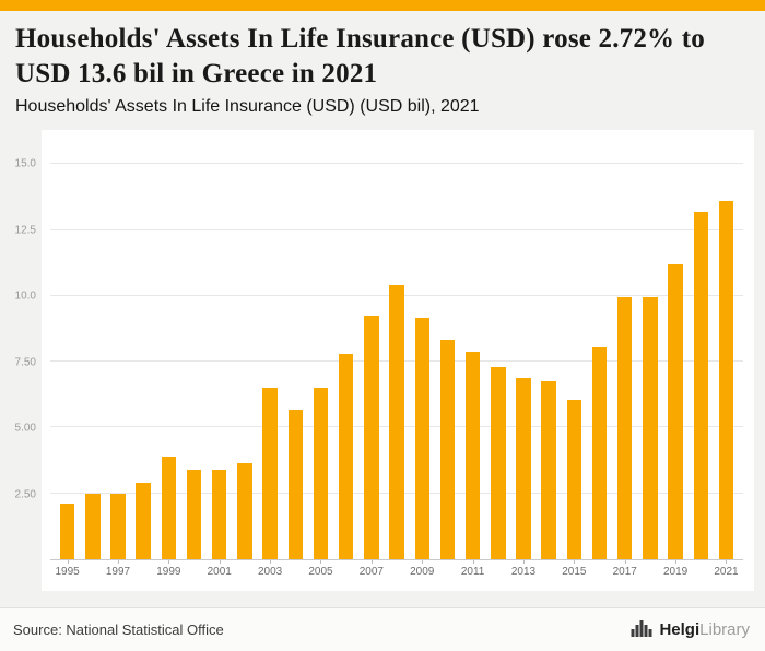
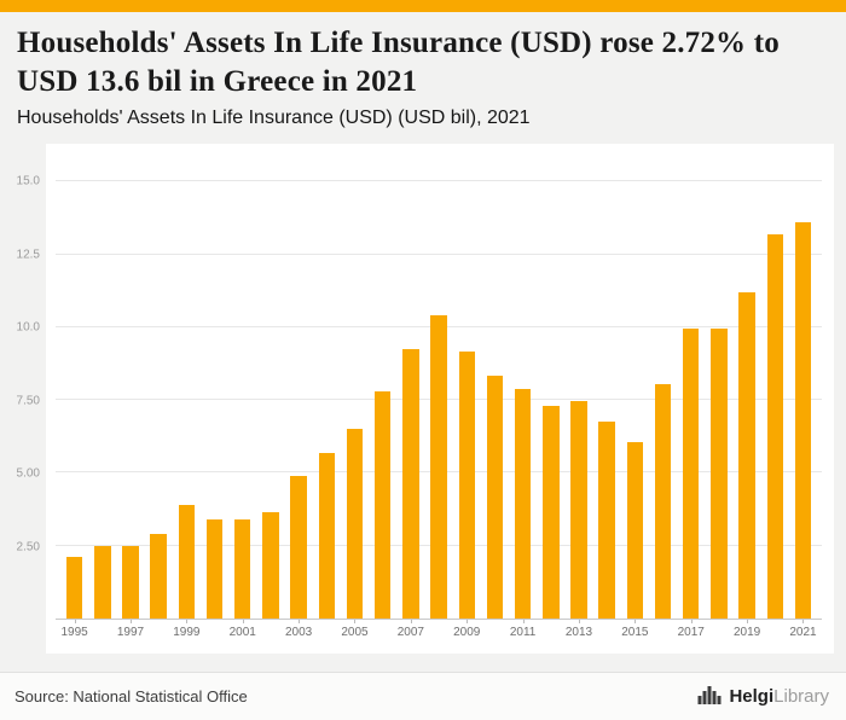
2003: 6.5 -> 4.9
2013: 6.9 -> 7.5
